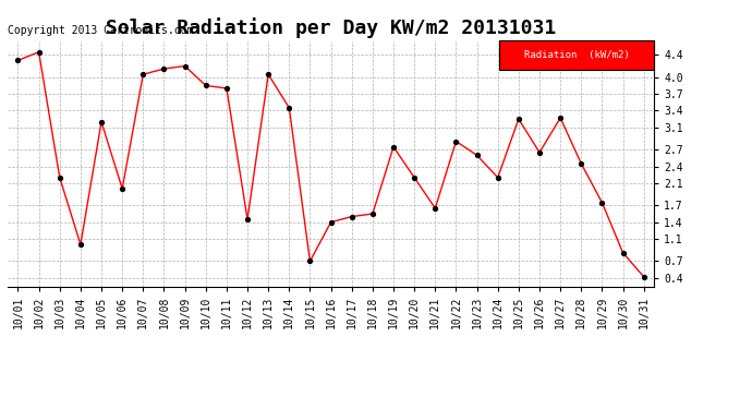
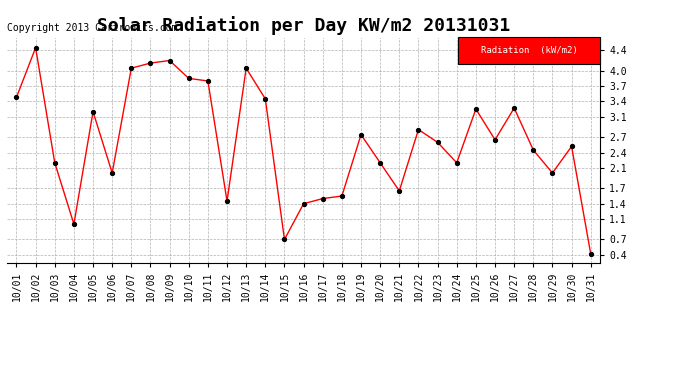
10/01: 4.30 -> 3.48
10/29: 1.75 -> 2.00
10/30: 0.85 -> 2.52
